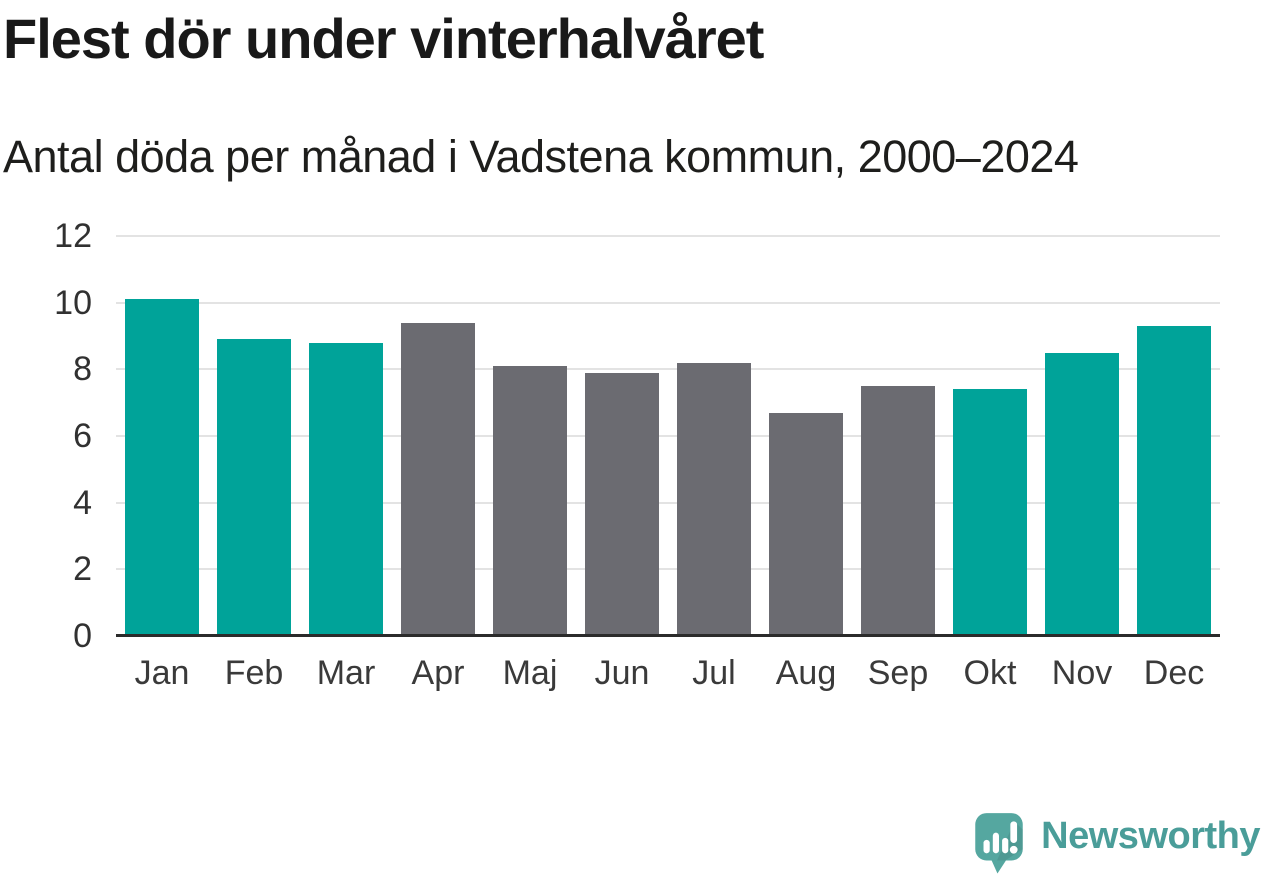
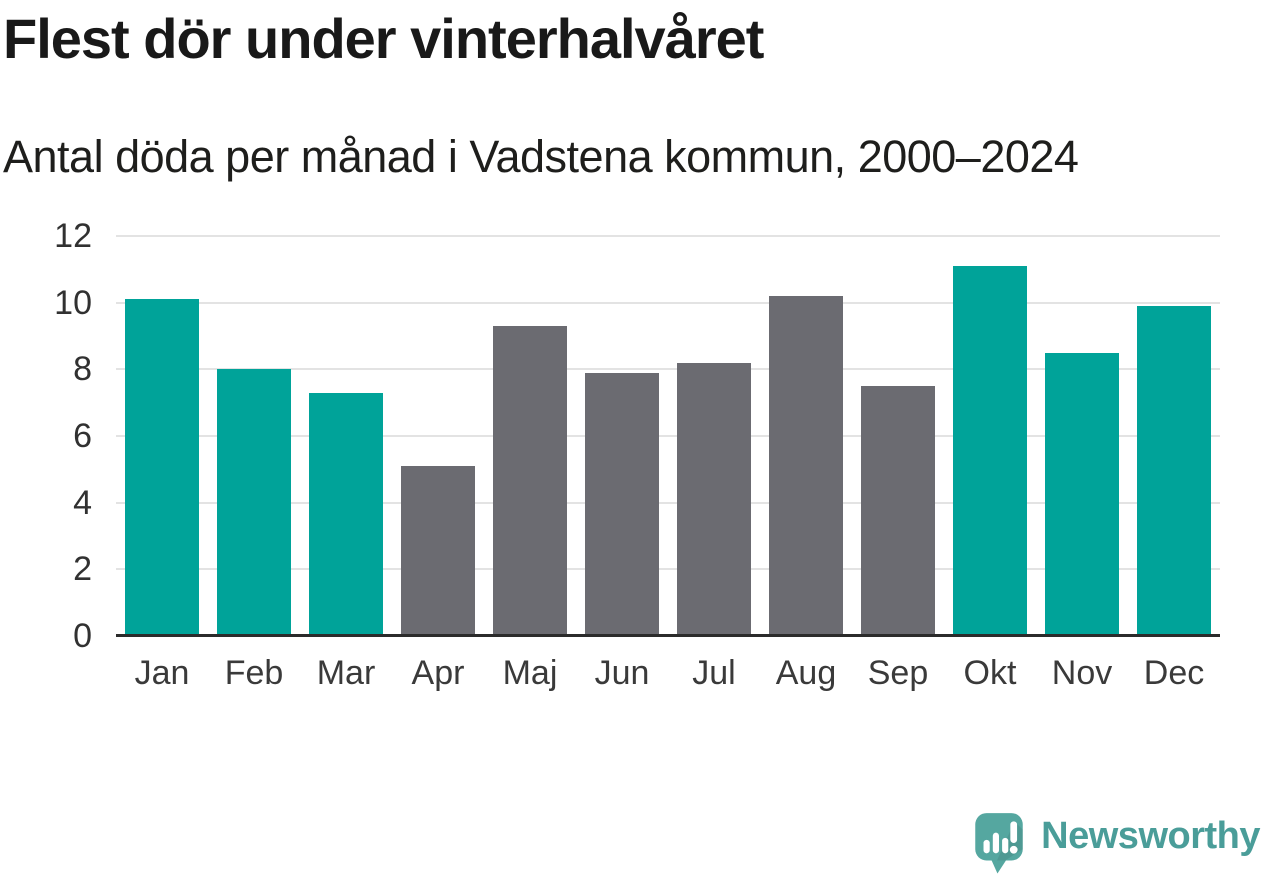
Feb: 8.9 -> 8.0
Mar: 8.8 -> 7.3
Apr: 9.4 -> 5.1
Maj: 8.1 -> 9.3
Aug: 6.7 -> 10.2
Okt: 7.4 -> 11.1
Dec: 9.3 -> 9.9
